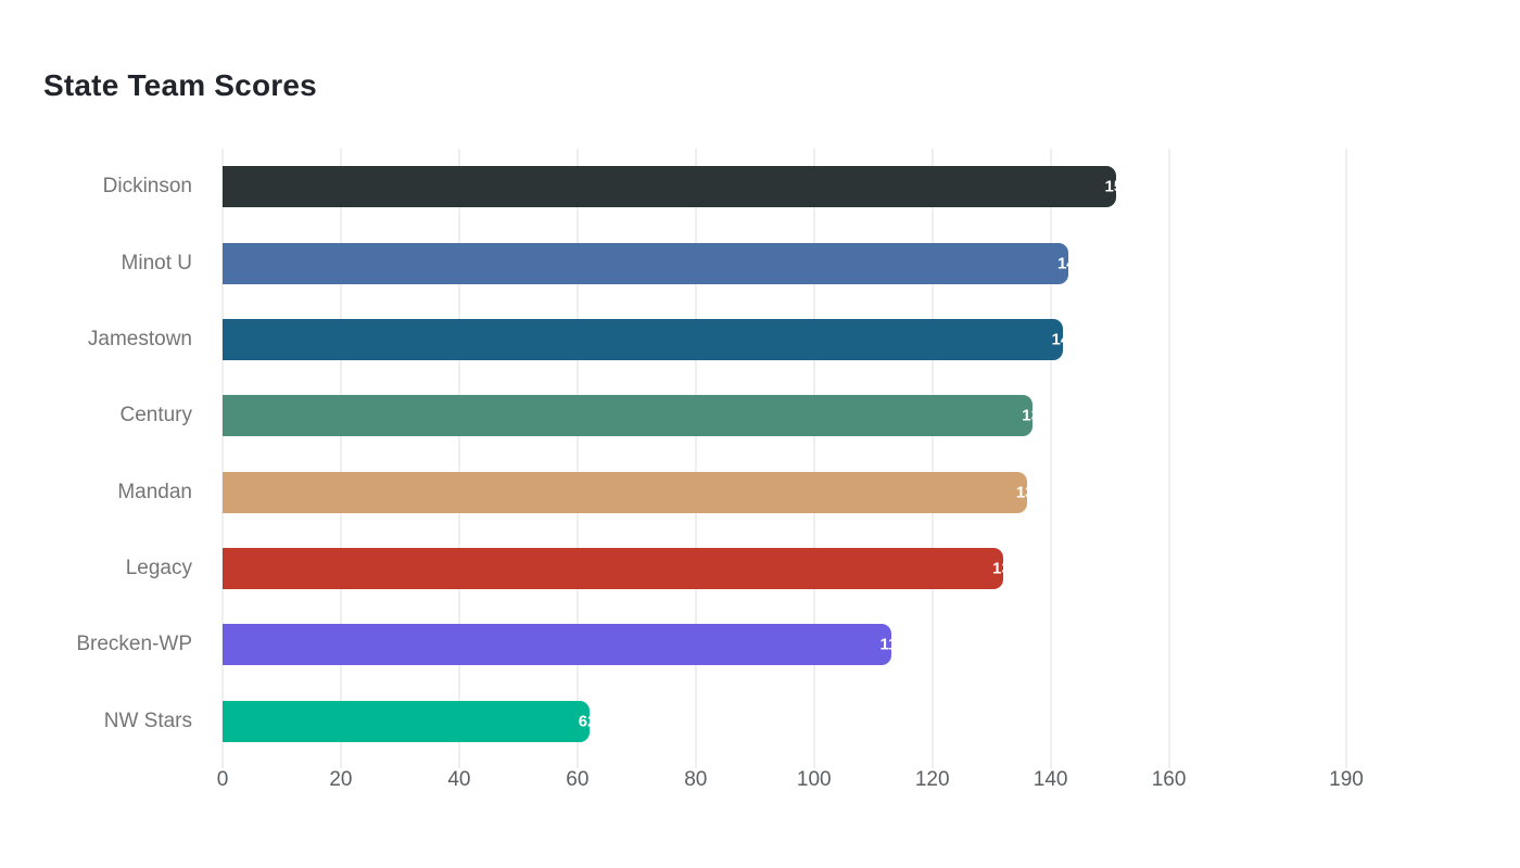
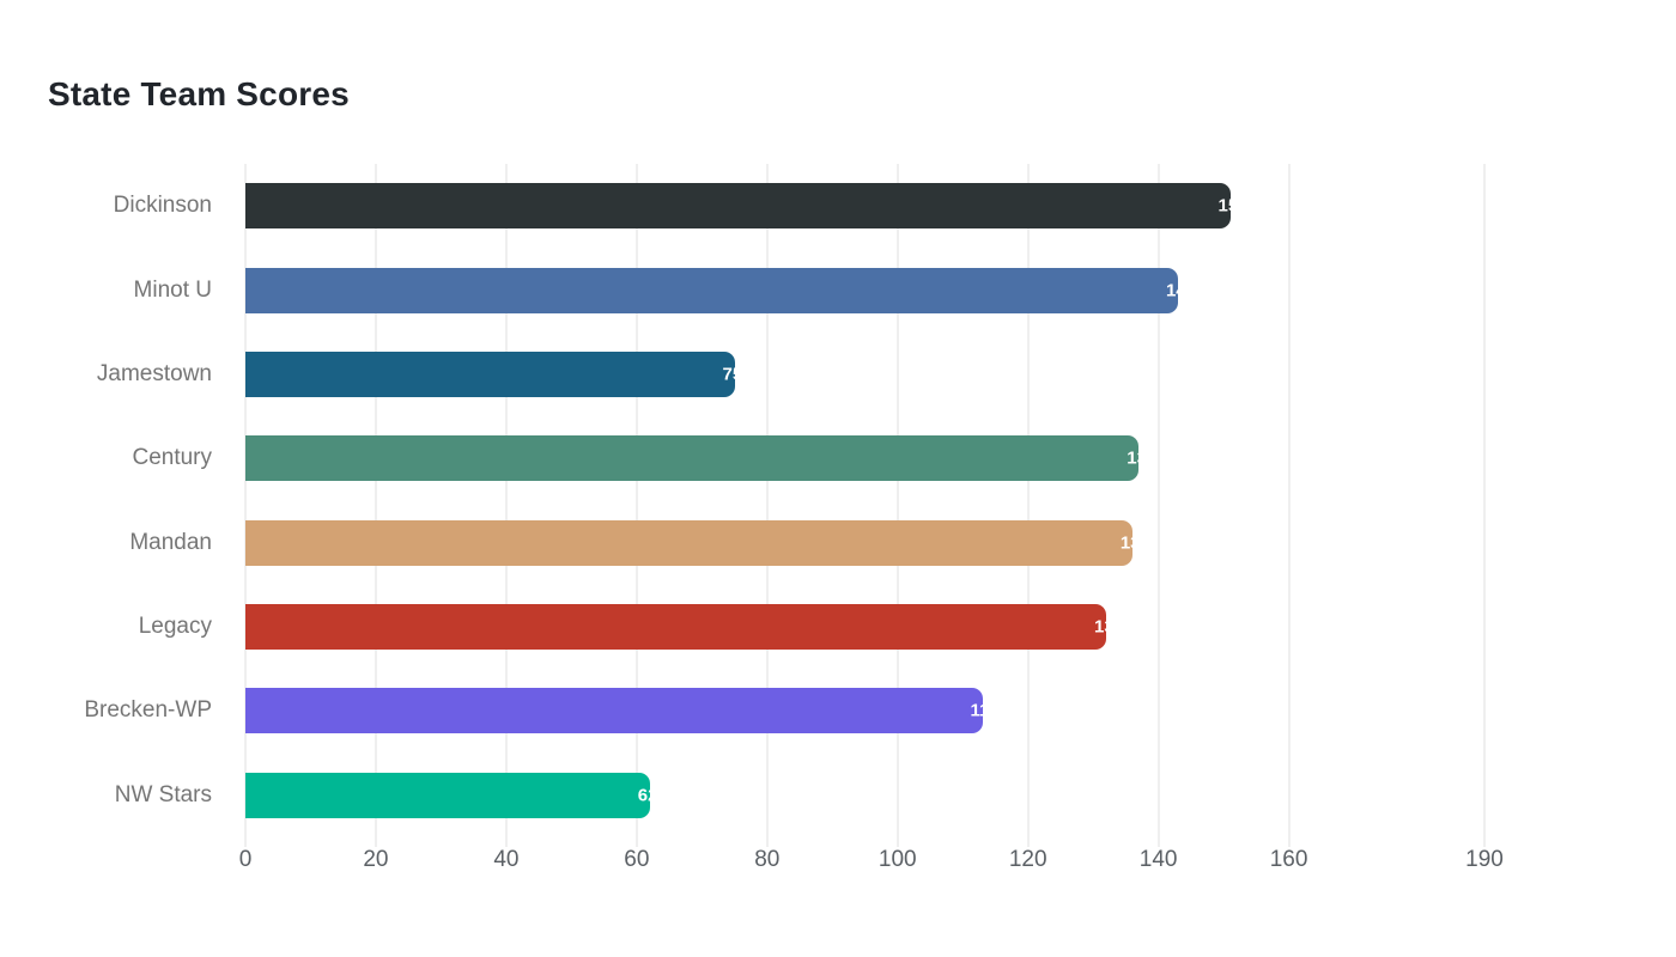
Jamestown: 142 -> 75
